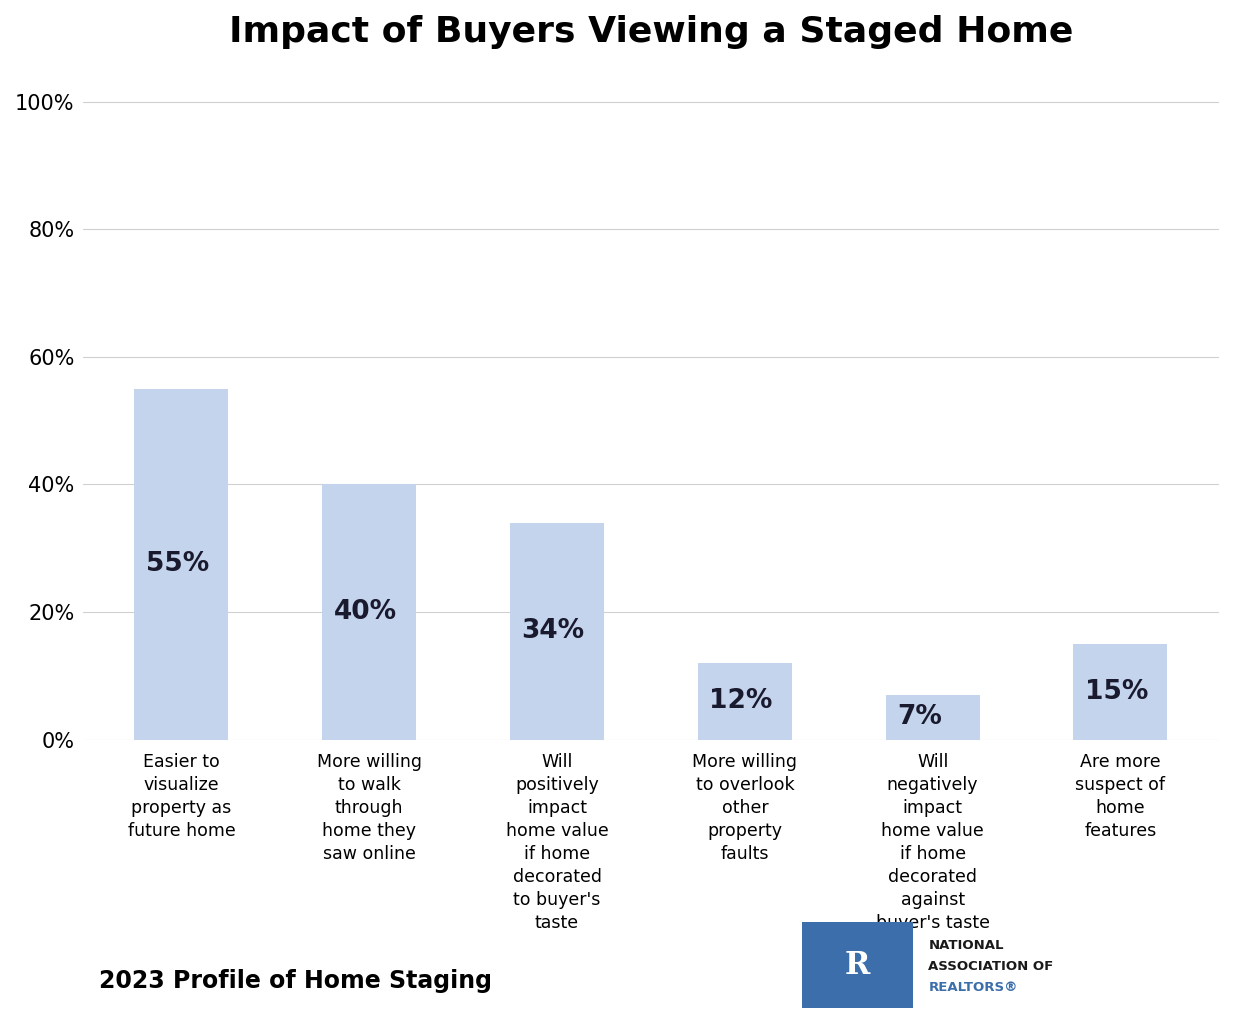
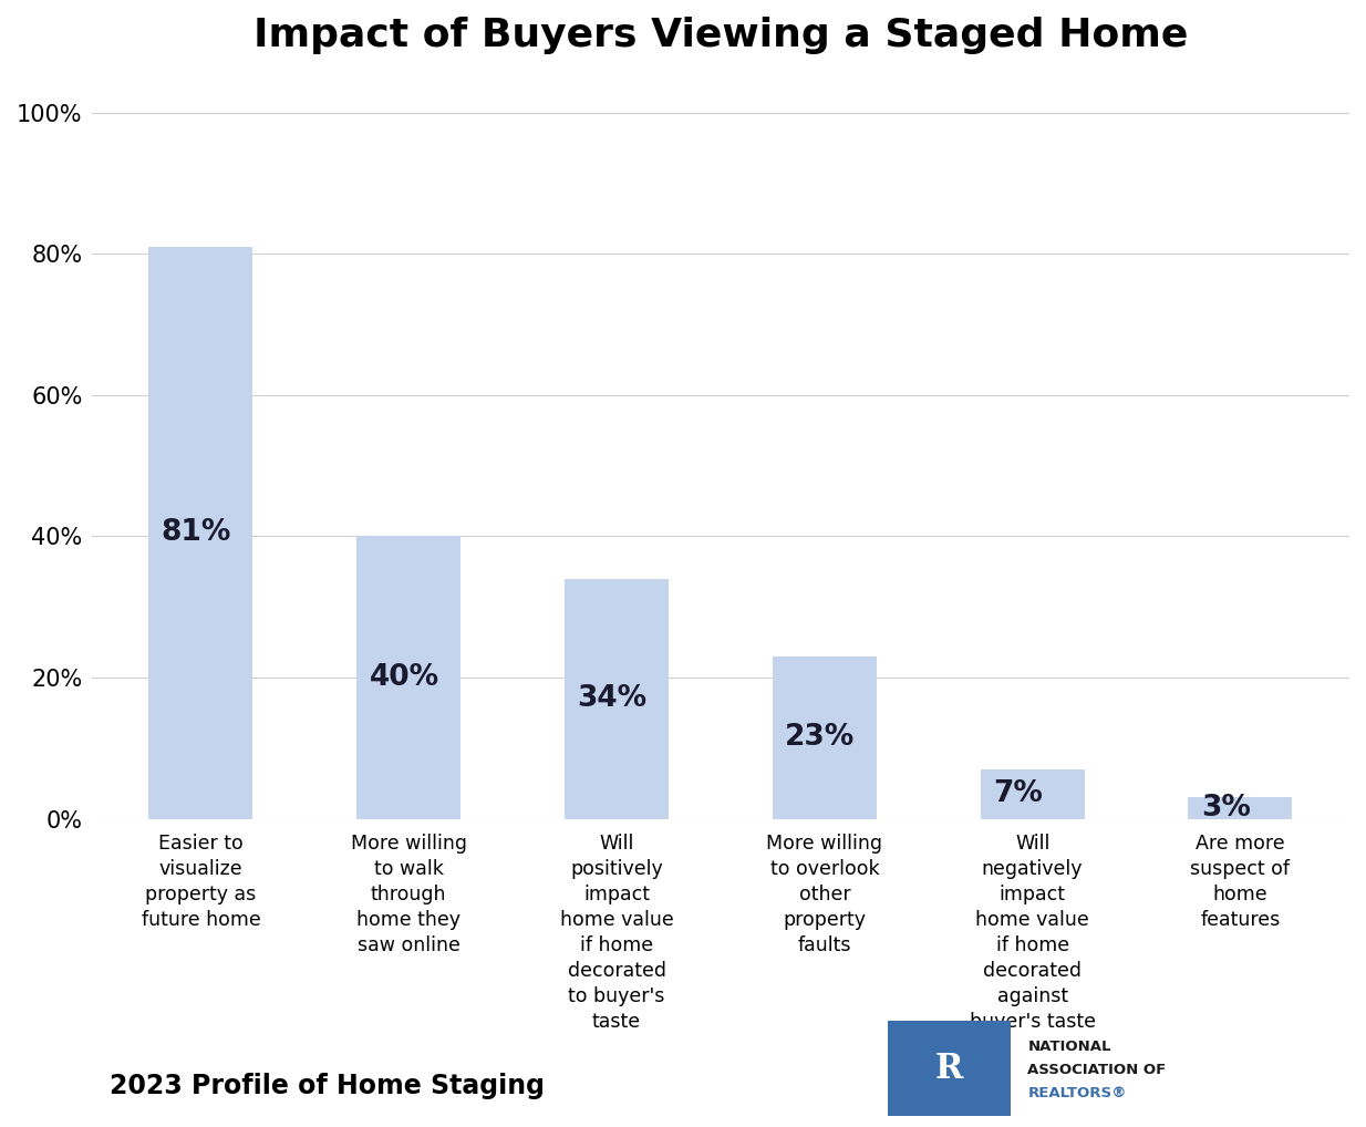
Easier to visualize property as future home: 55% -> 81%
More willing to overlook other property faults: 12% -> 23%
Are more suspect of home features: 15% -> 3%
